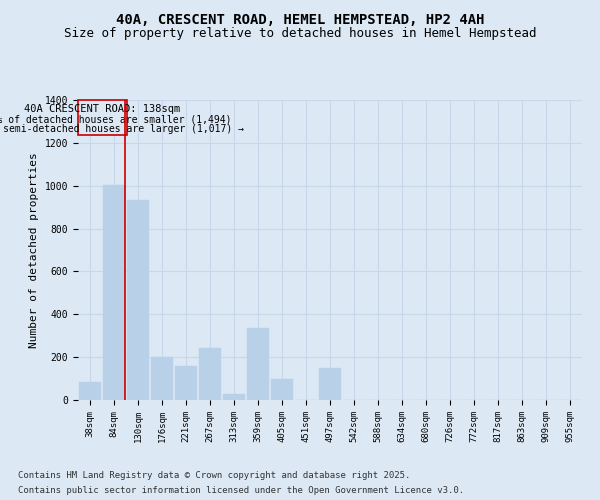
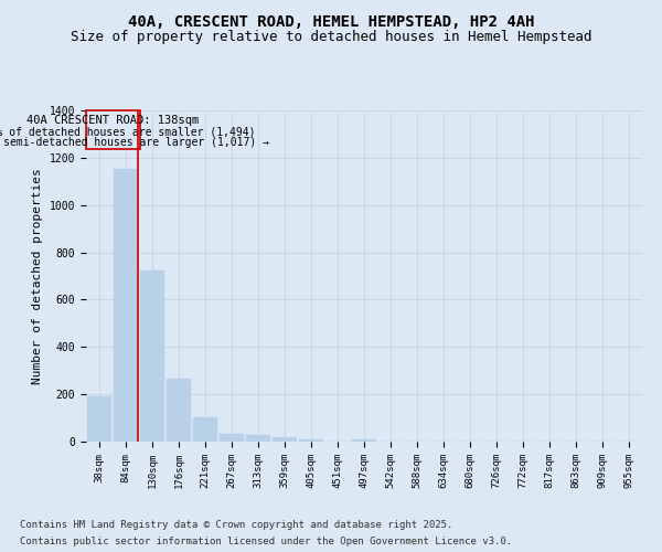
38sqm: 85 -> 190
84sqm: 1005 -> 1155
130sqm: 935 -> 725
176sqm: 200 -> 265
221sqm: 160 -> 105
267sqm: 245 -> 35
359sqm: 335 -> 20
405sqm: 100 -> 10
497sqm: 150 -> 8
